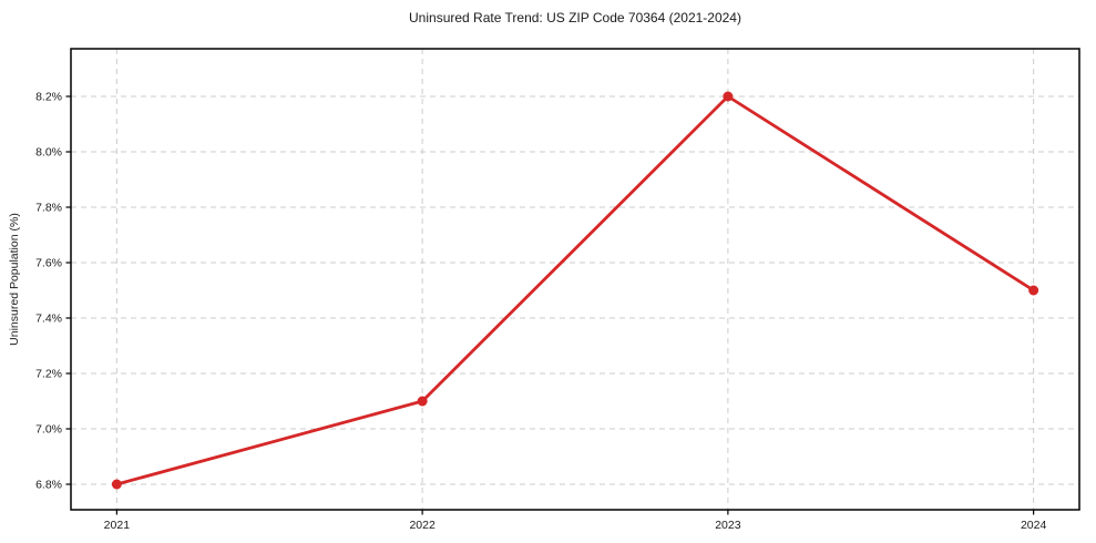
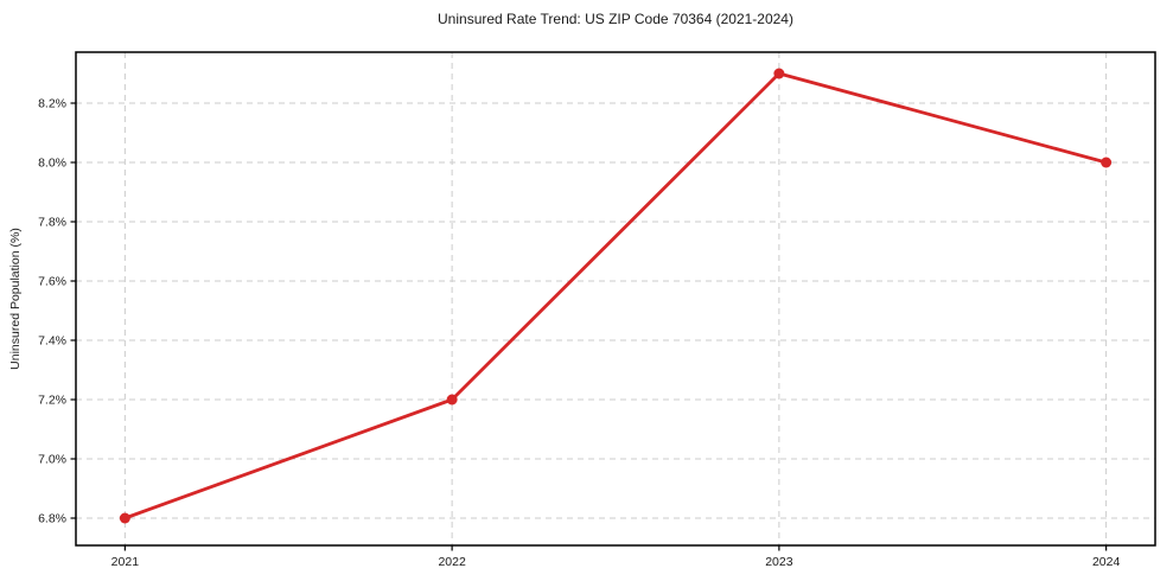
2022: 7.1% -> 7.2%
2023: 8.2% -> 8.3%
2024: 7.5% -> 8.0%
